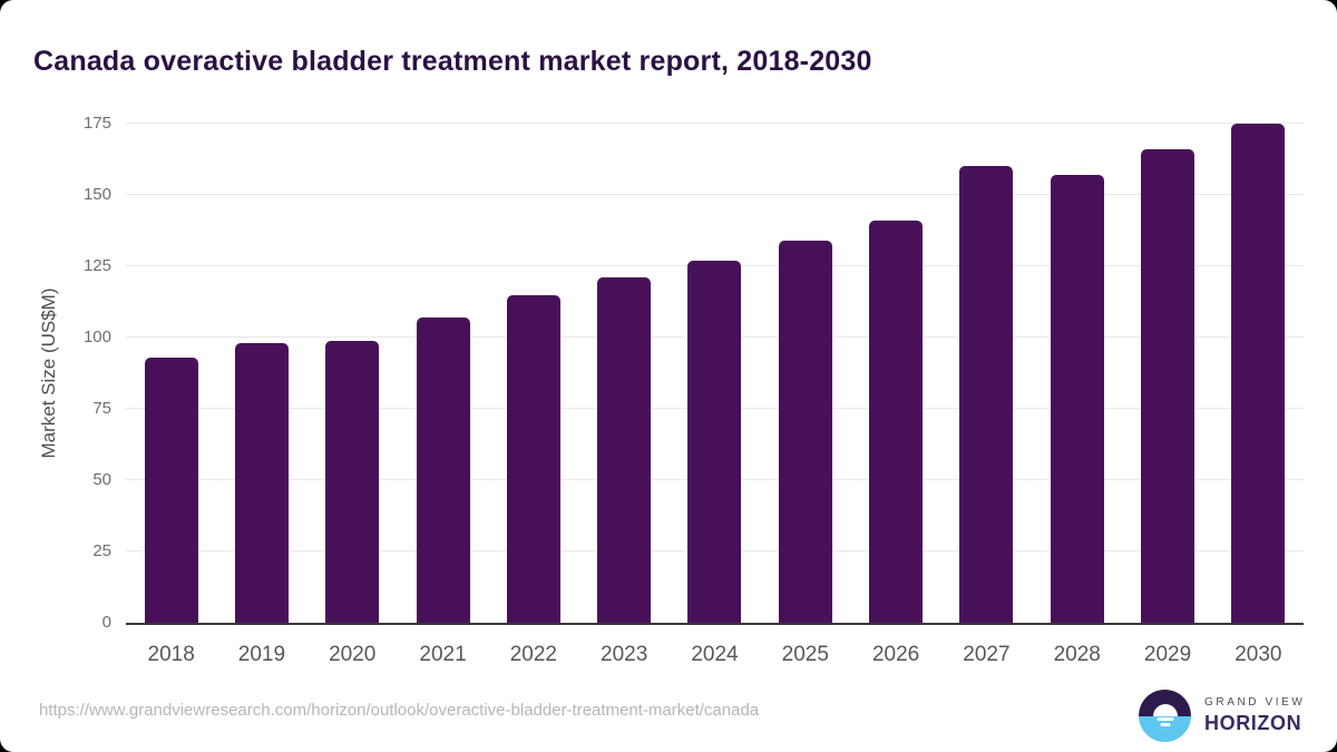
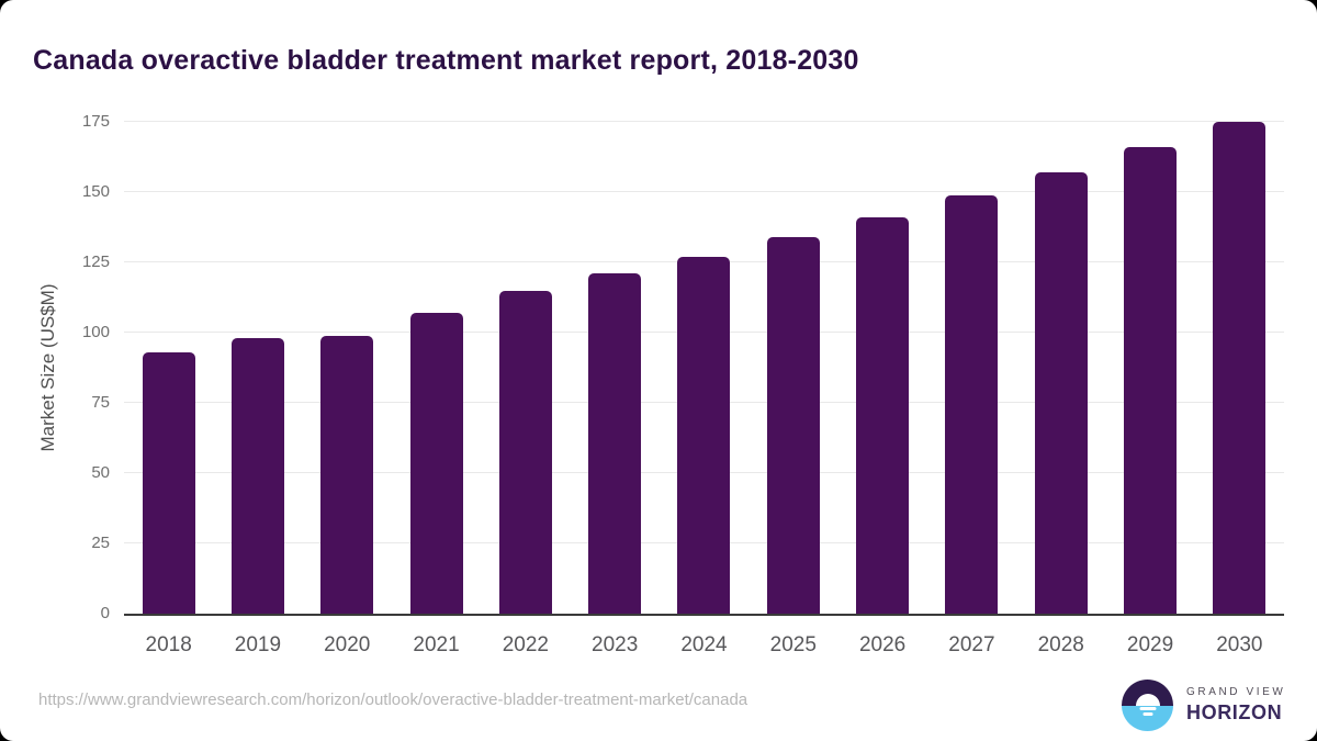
2027: 160 -> 149
